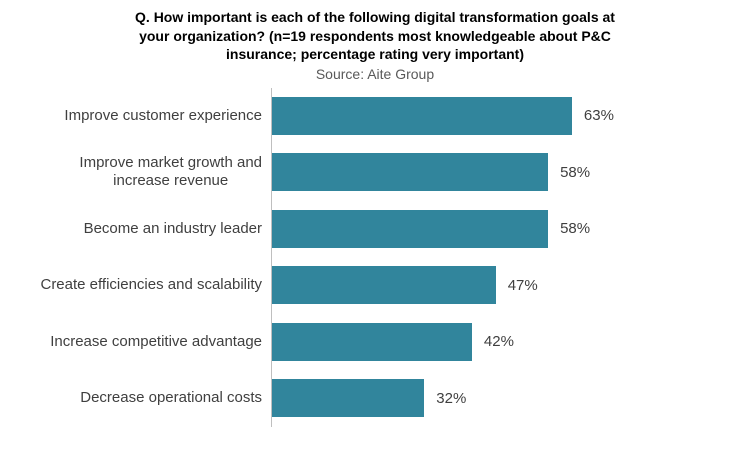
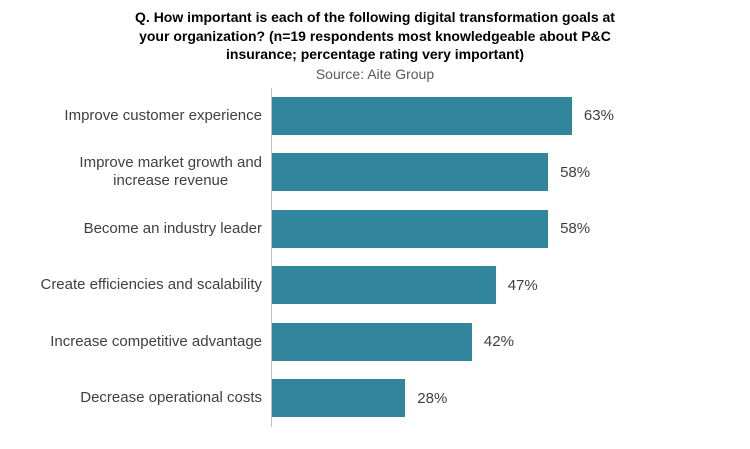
Decrease operational costs: 32% -> 28%
